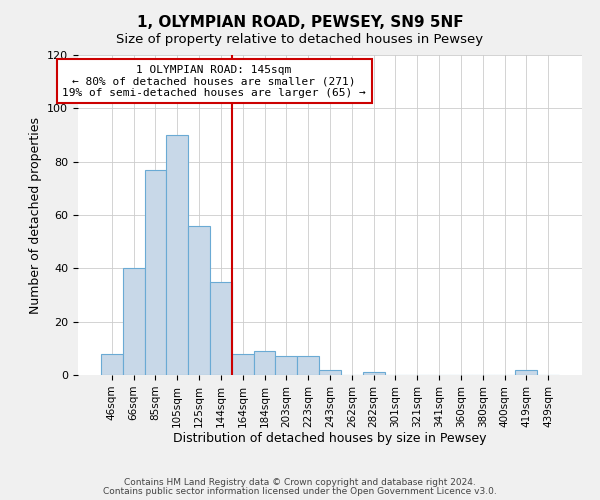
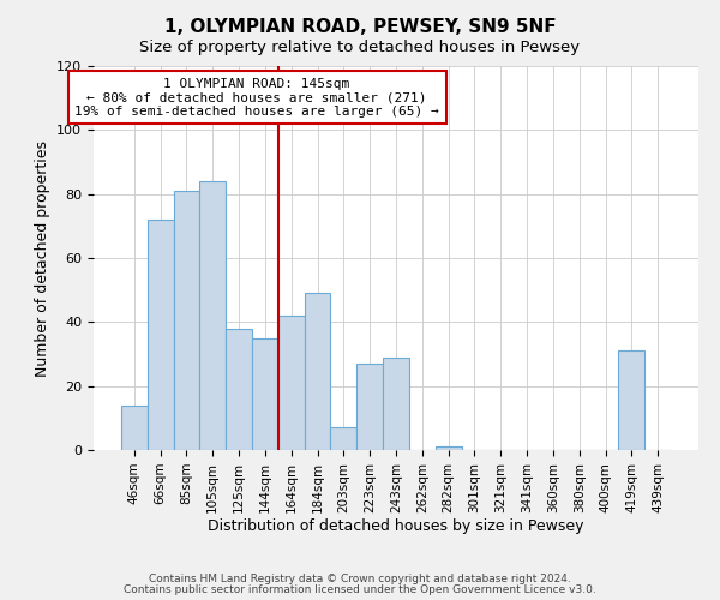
46sqm: 8 -> 14
66sqm: 40 -> 72
85sqm: 77 -> 81
105sqm: 90 -> 84
125sqm: 56 -> 38
164sqm: 8 -> 42
184sqm: 9 -> 49
223sqm: 7 -> 27
243sqm: 2 -> 29
419sqm: 2 -> 31
